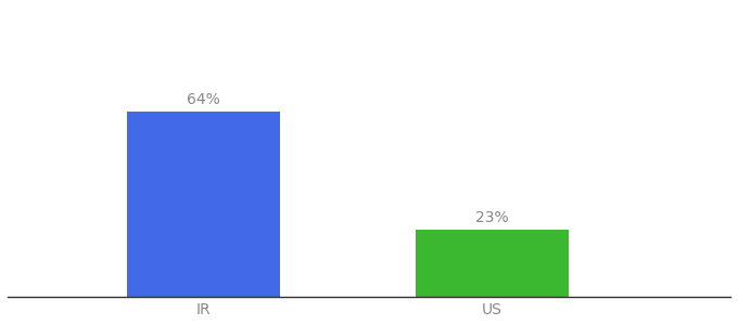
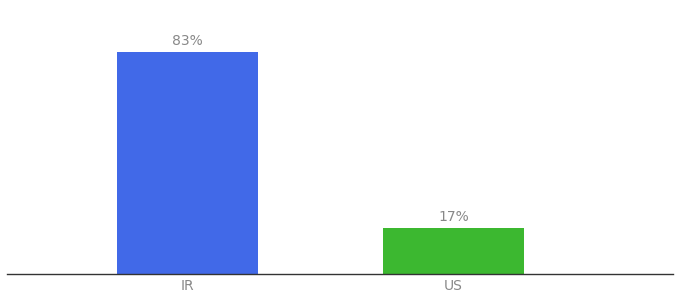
IR: 64% -> 83%
US: 23% -> 17%
